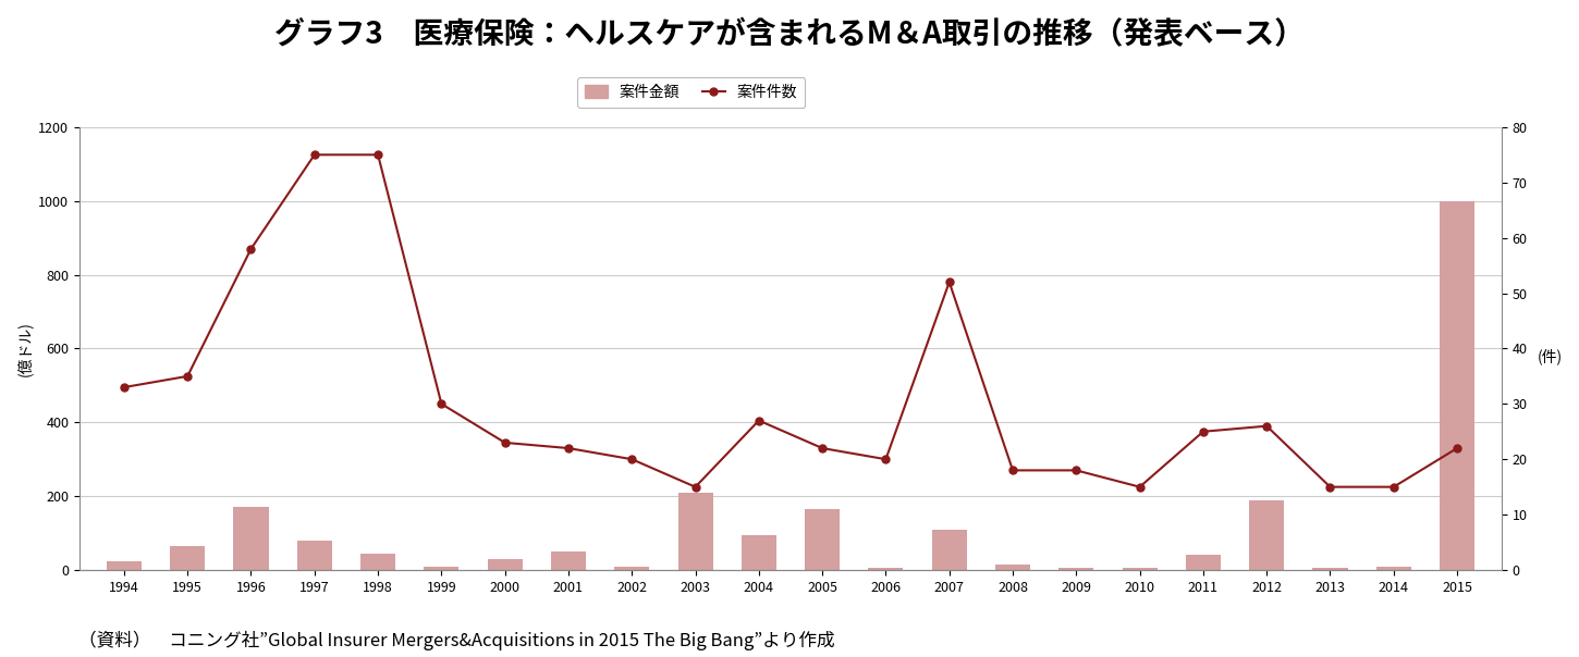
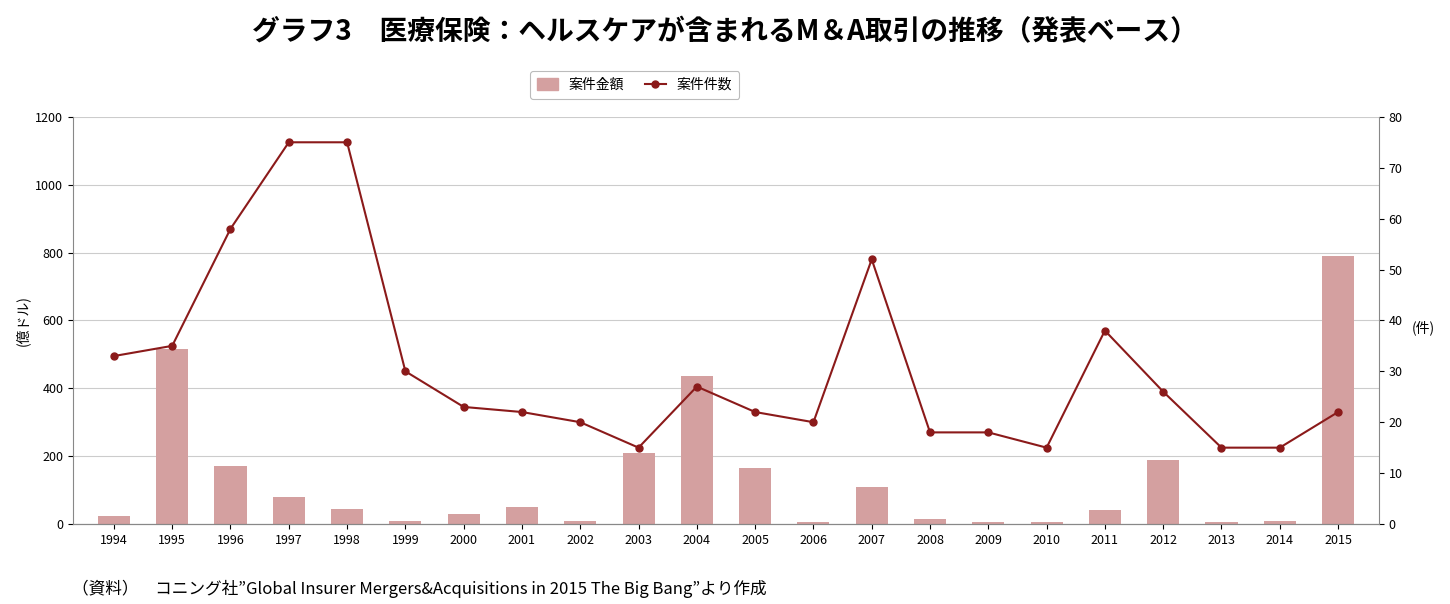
案件金額/1995: 65 -> 515
案件金額/2004: 95 -> 435
案件件数/2011: 25 -> 38
案件金額/2015: 1000 -> 790
